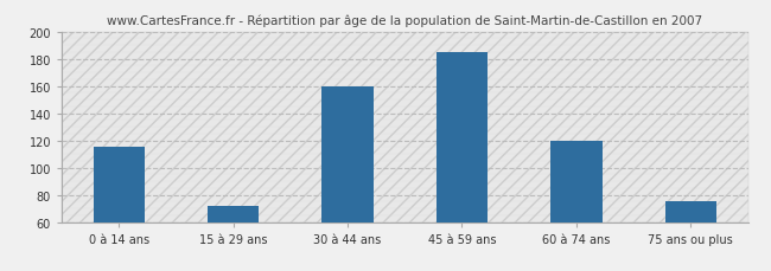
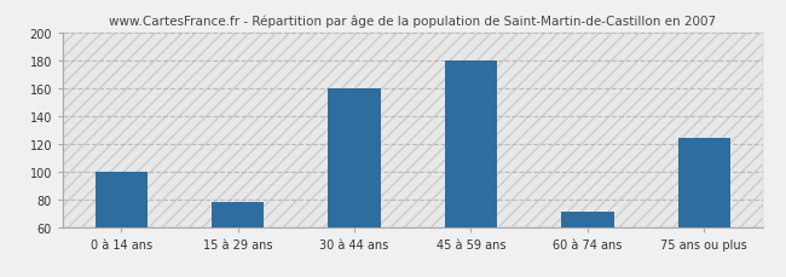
0 à 14 ans: 115 -> 100
15 à 29 ans: 72 -> 78
45 à 59 ans: 185 -> 180
60 à 74 ans: 120 -> 71
75 ans ou plus: 75 -> 124
